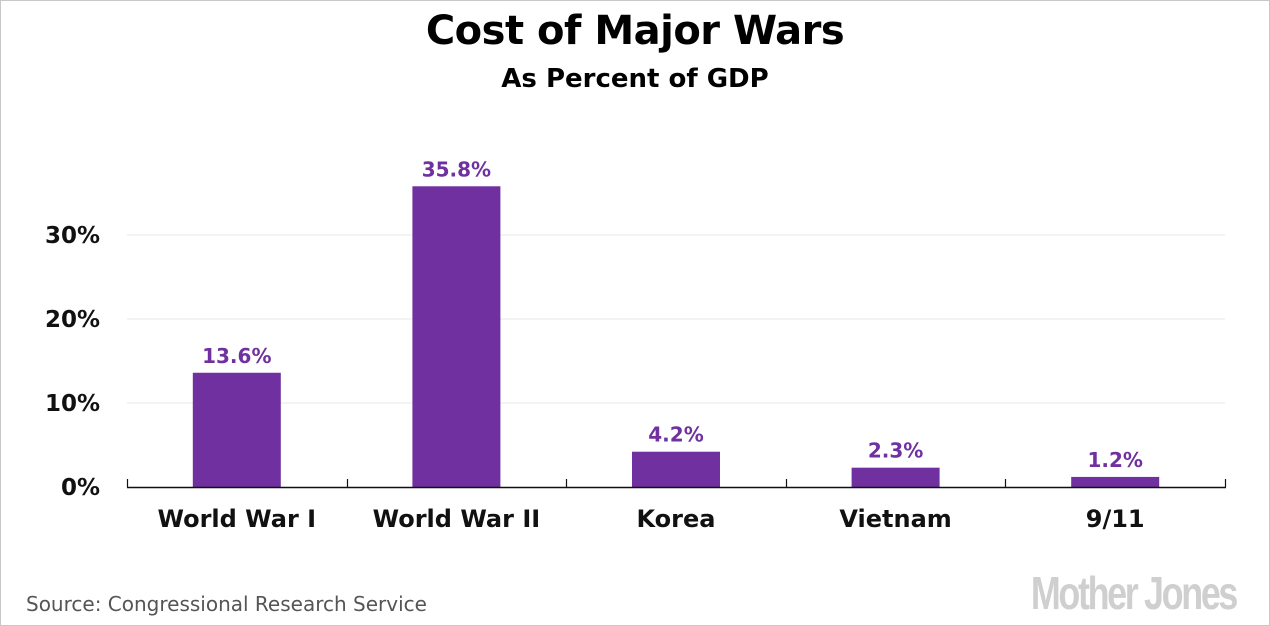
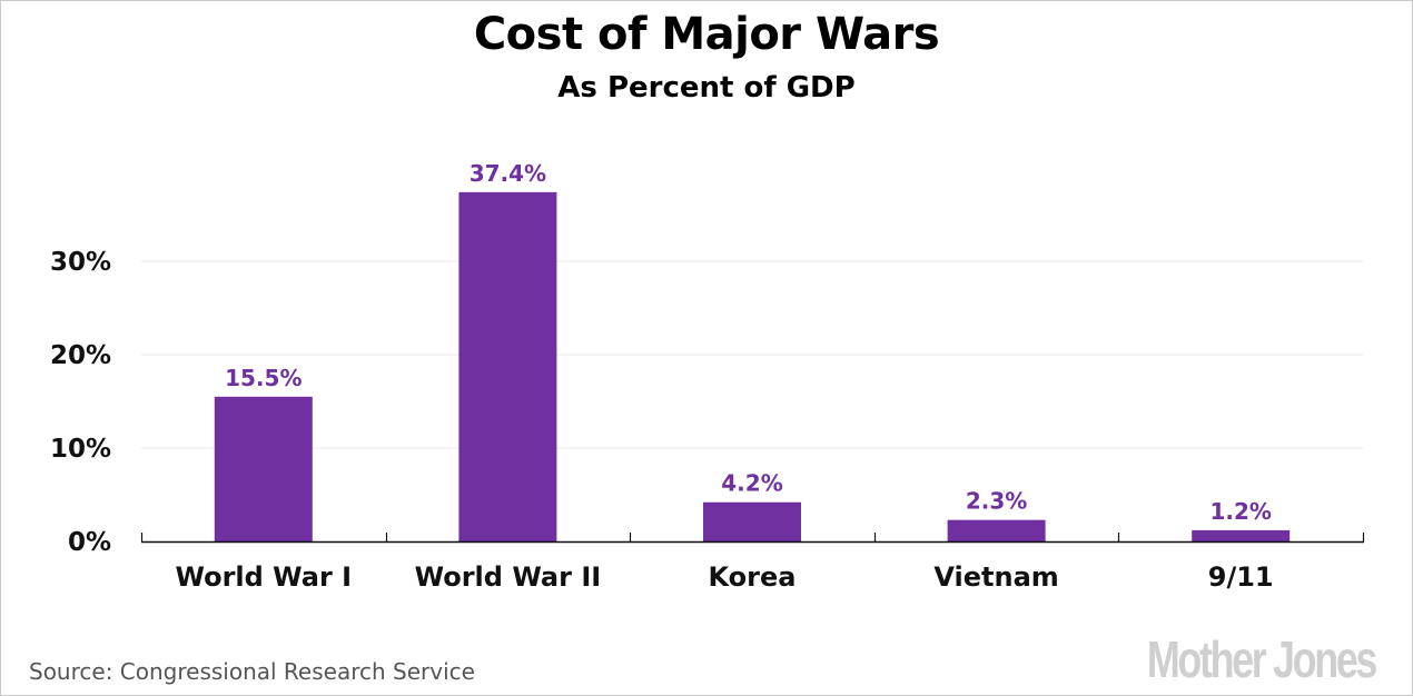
World War I: 13.6% -> 15.5%
World War II: 35.8% -> 37.4%
